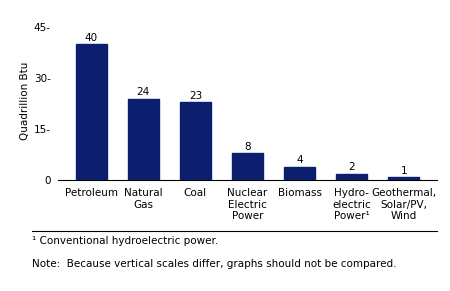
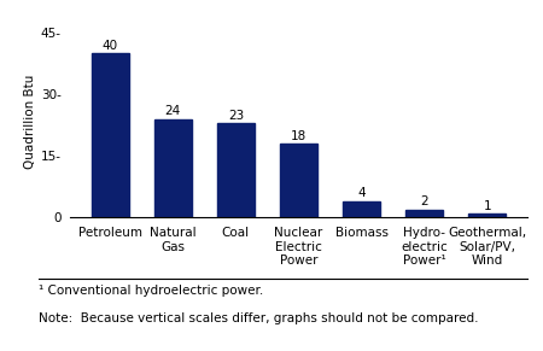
Nuclear Electric Power: 8 -> 18
